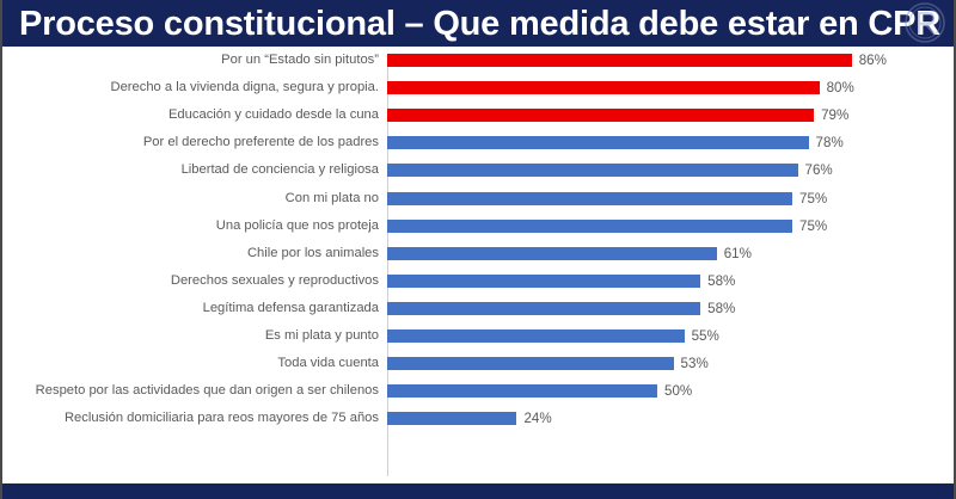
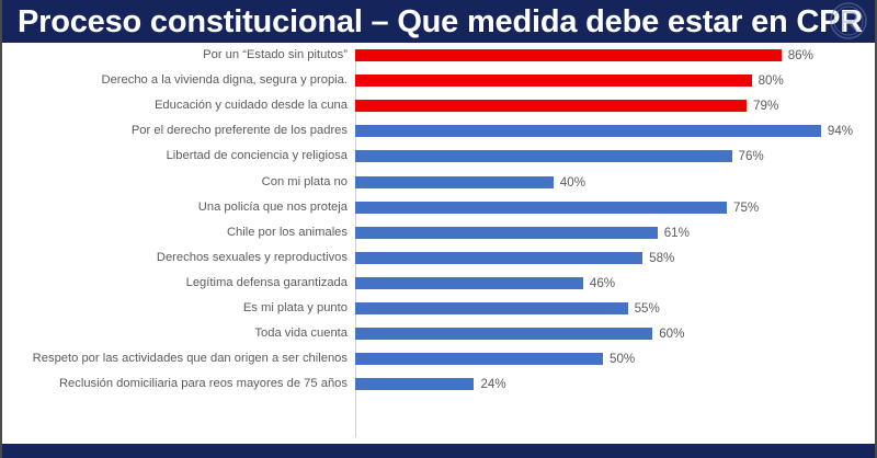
Por el derecho preferente de los padres: 78% -> 94%
Con mi plata no: 75% -> 40%
Legítima defensa garantizada: 58% -> 46%
Toda vida cuenta: 53% -> 60%
